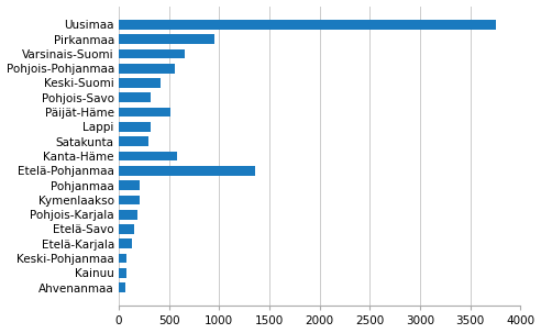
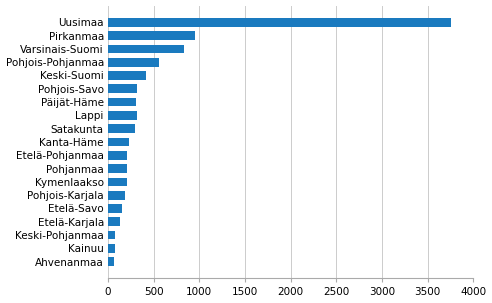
Varsinais-Suomi: 660 -> 830
Päijät-Häme: 520 -> 310
Kanta-Häme: 580 -> 230
Etelä-Pohjanmaa: 1360 -> 210
